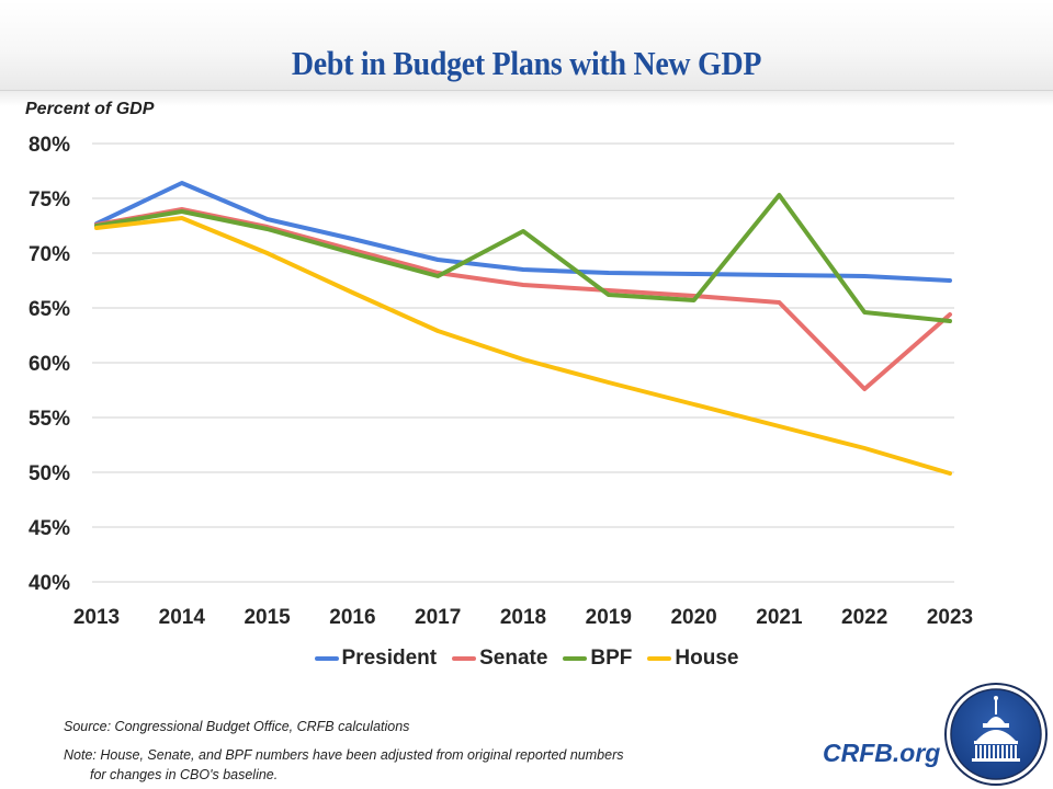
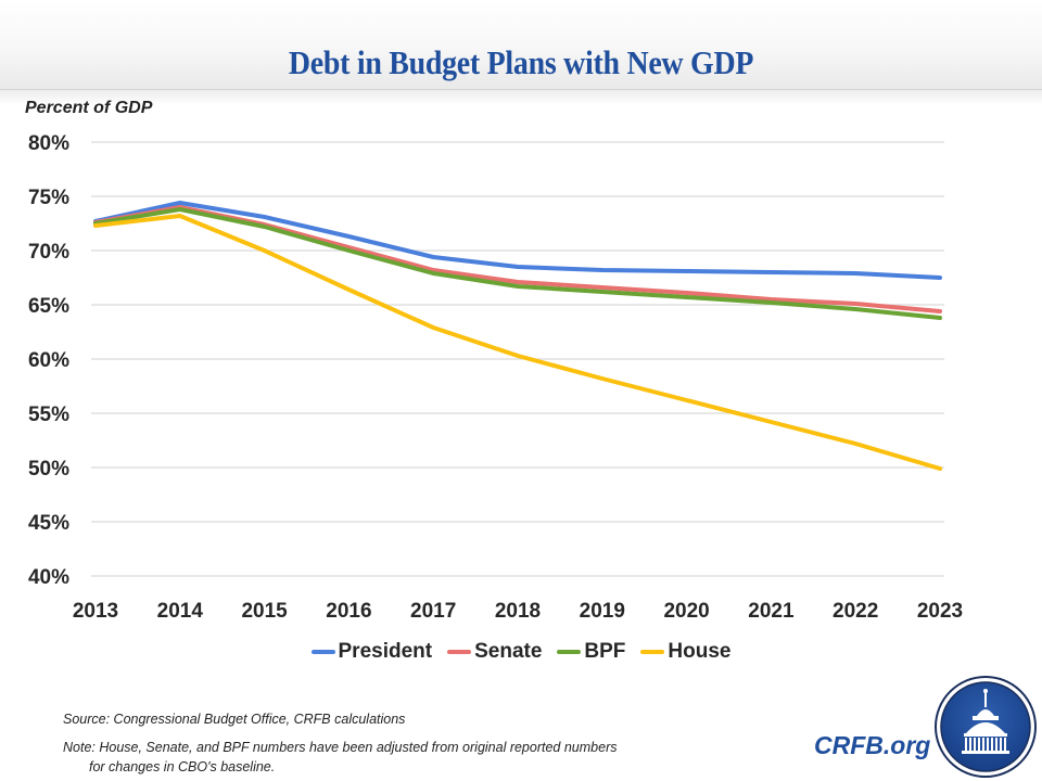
President/2014: 76.4% -> 74.4%
BPF/2018: 72.0% -> 66.7%
BPF/2021: 75.3% -> 65.2%
Senate/2022: 57.6% -> 65.1%
